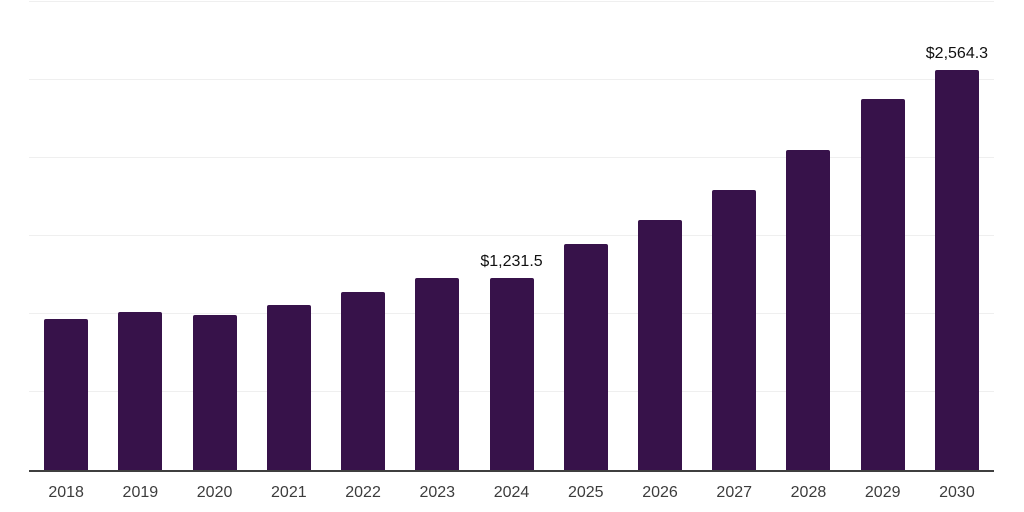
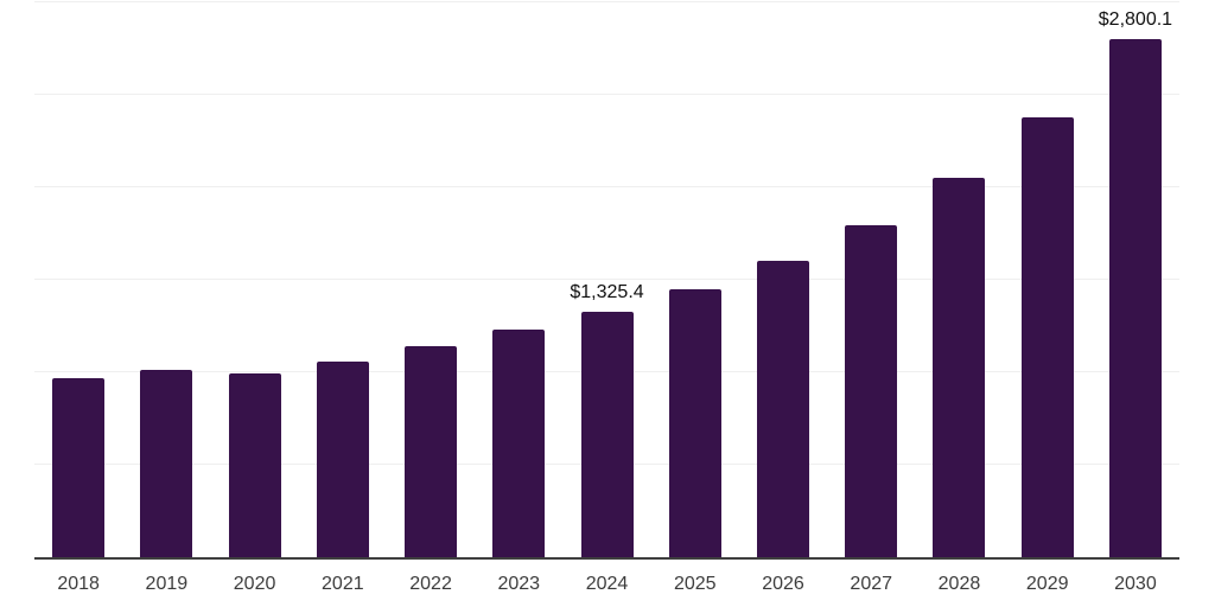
2024: $1,231.5 -> $1,325.4
2030: $2,564.3 -> $2,800.1
